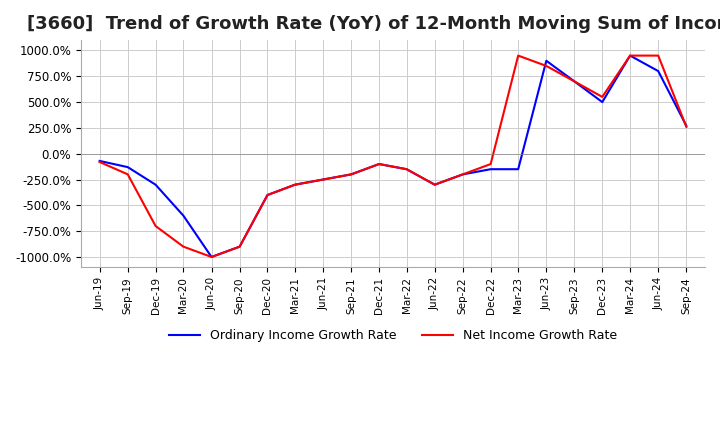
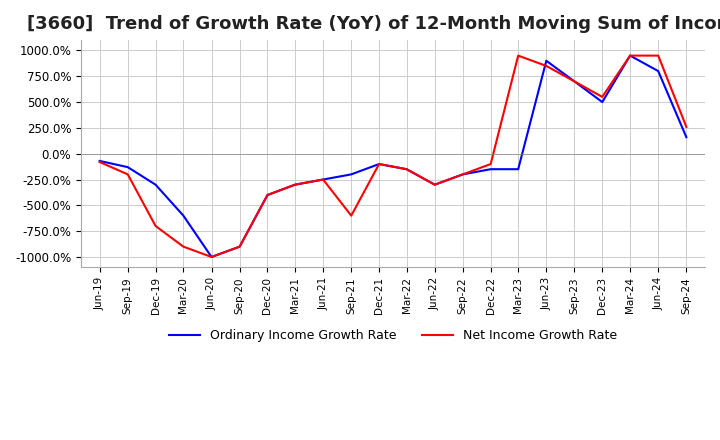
Net Income Growth Rate/Sep-21: -200% -> -600%
Ordinary Income Growth Rate/Sep-24: 270% -> 160%
